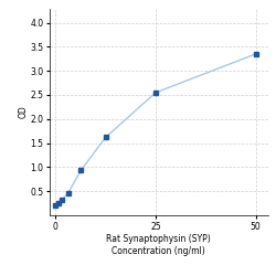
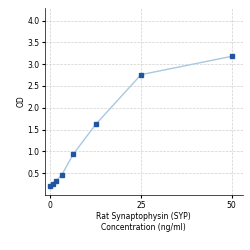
25: 2.55 -> 2.76
50: 3.35 -> 3.18
